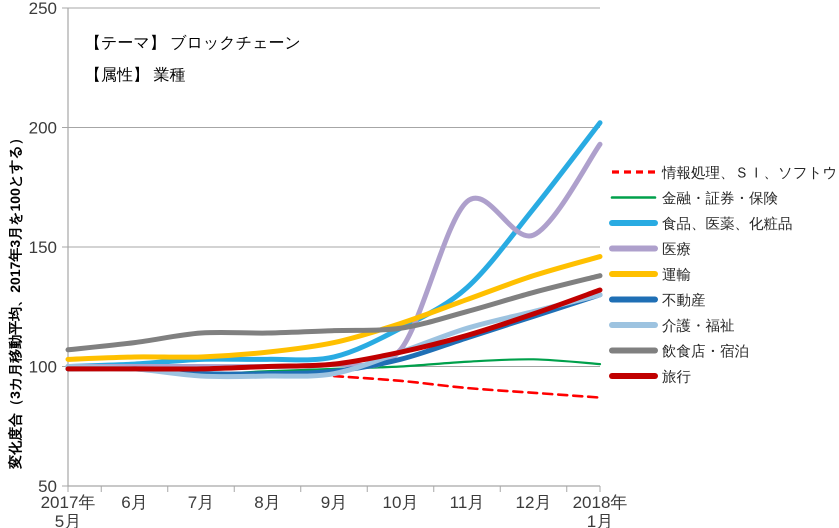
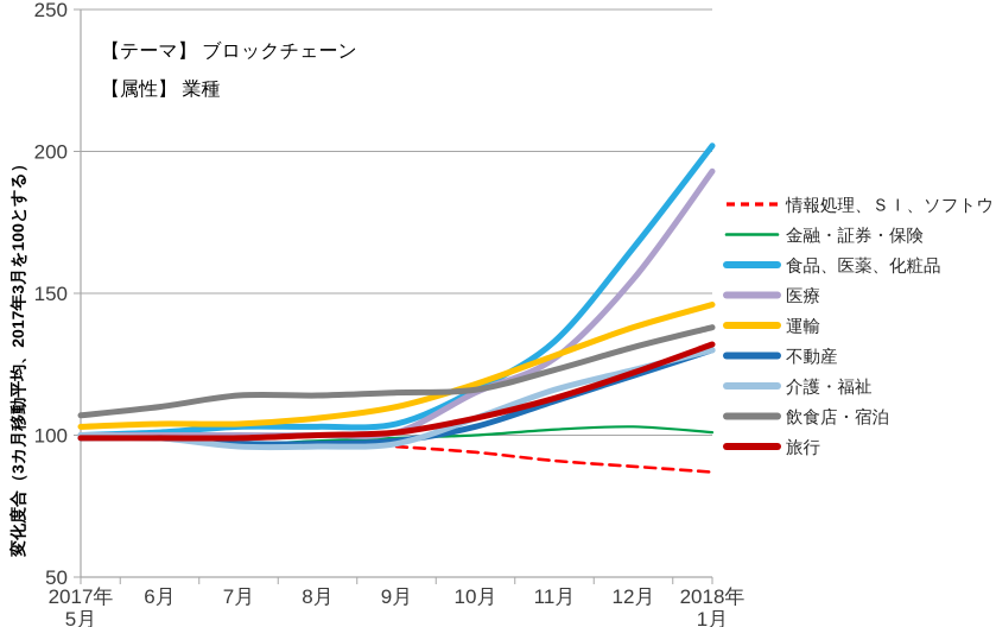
医療/10月: 107 -> 115
医療/11月: 169 -> 127
